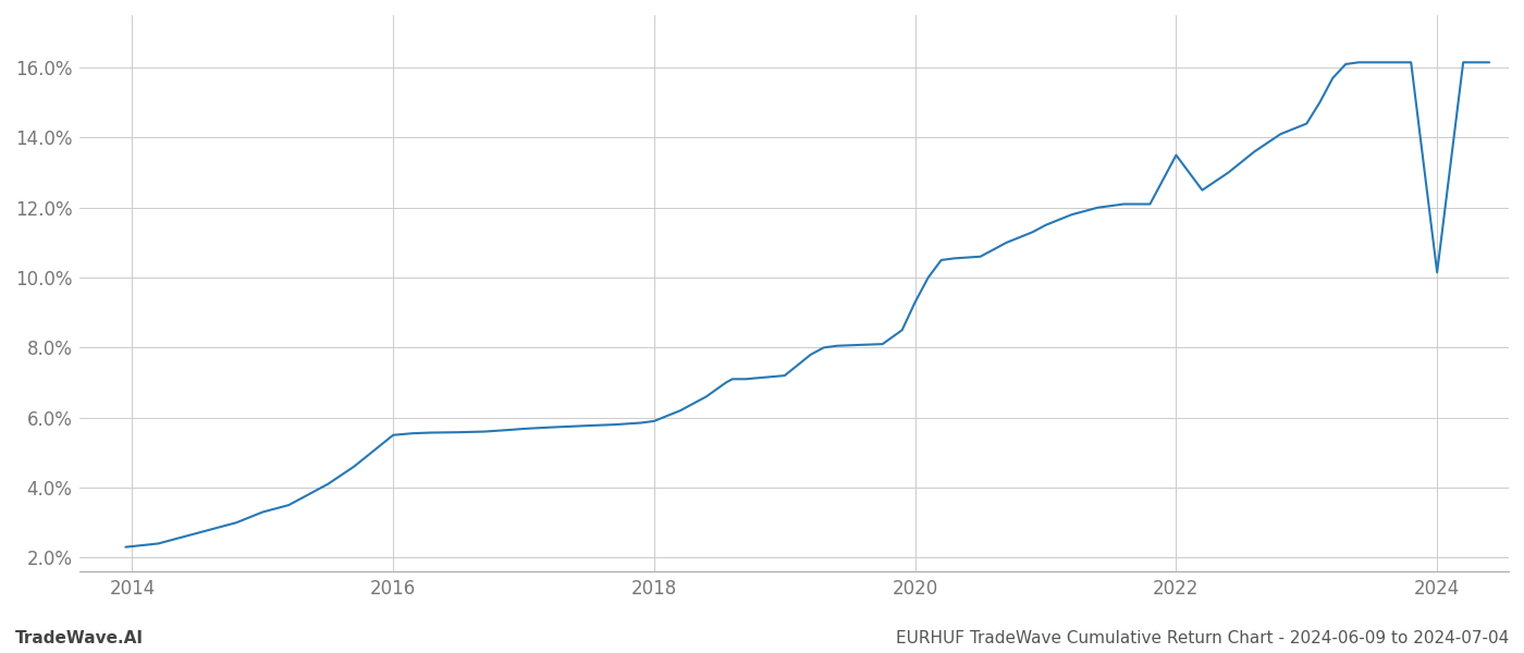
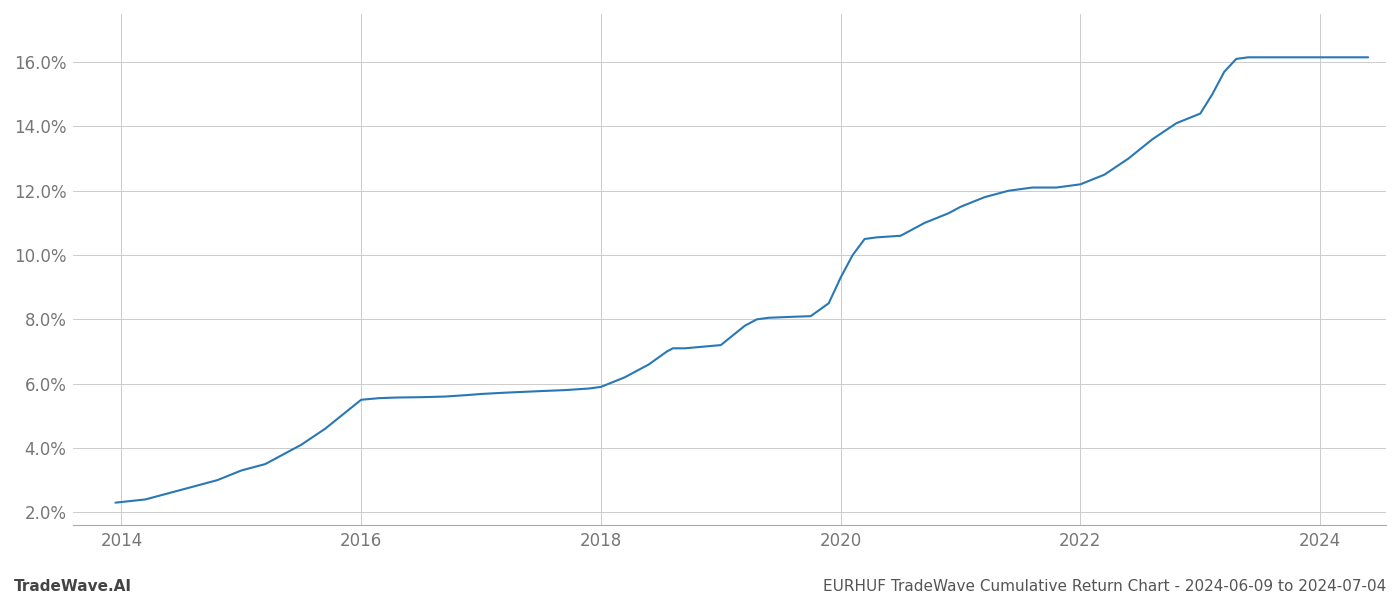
2022: 13.50% -> 12.20%
2024: 10.15% -> 16.15%
